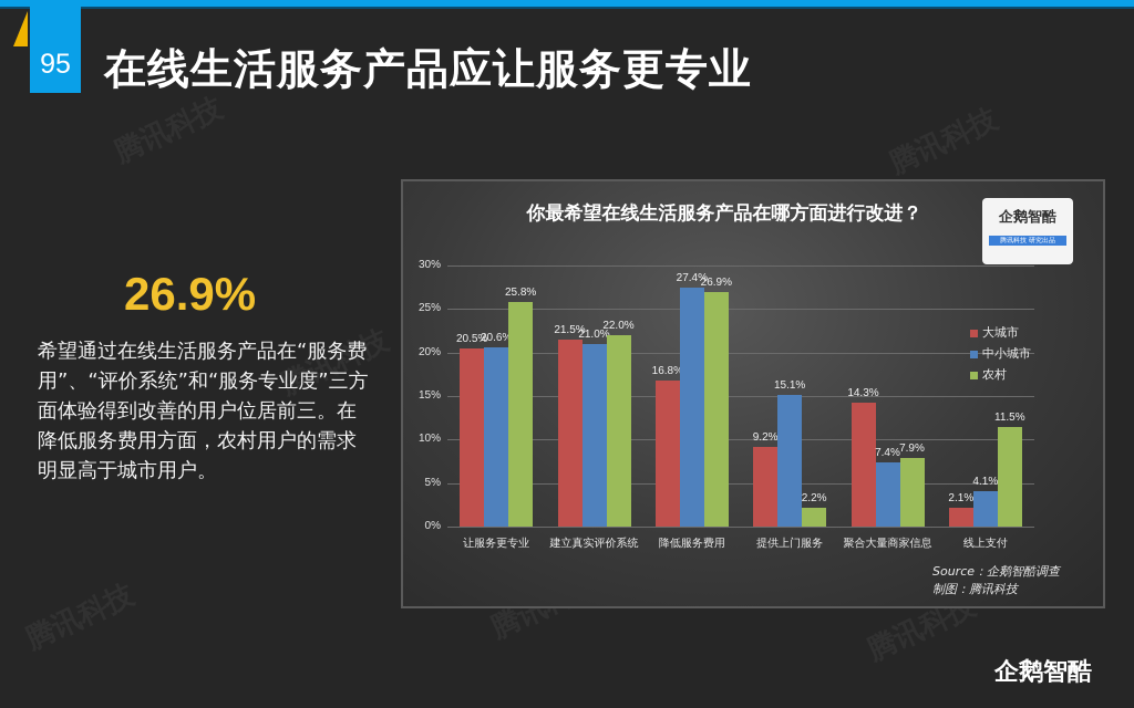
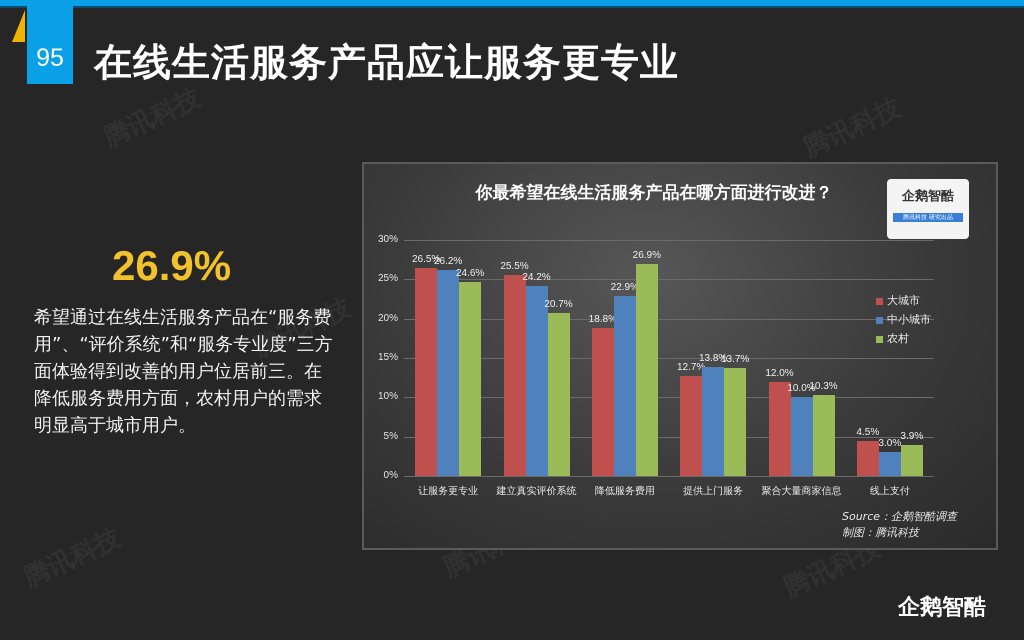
大城市/让服务更专业: 20.5% -> 26.5%
中小城市/让服务更专业: 20.6% -> 26.2%
农村/让服务更专业: 25.8% -> 24.6%
大城市/建立真实评价系统: 21.5% -> 25.5%
中小城市/建立真实评价系统: 21.0% -> 24.2%
农村/建立真实评价系统: 22.0% -> 20.7%
大城市/降低服务费用: 16.8% -> 18.8%
中小城市/降低服务费用: 27.4% -> 22.9%
大城市/提供上门服务: 9.2% -> 12.7%
中小城市/提供上门服务: 15.1% -> 13.8%
农村/提供上门服务: 2.2% -> 13.7%
大城市/聚合大量商家信息: 14.3% -> 12.0%
中小城市/聚合大量商家信息: 7.4% -> 10.0%
农村/聚合大量商家信息: 7.9% -> 10.3%
大城市/线上支付: 2.1% -> 4.5%
中小城市/线上支付: 4.1% -> 3.0%
农村/线上支付: 11.5% -> 3.9%
